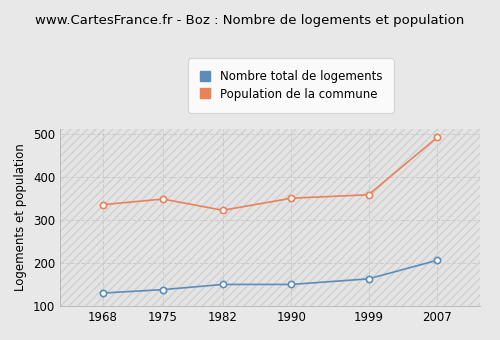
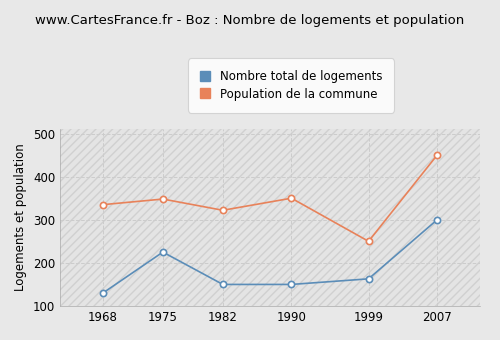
Nombre total de logements/1975: 138 -> 225
Population de la commune/1999: 358 -> 250
Nombre total de logements/2007: 206 -> 300
Population de la commune/2007: 491 -> 450
